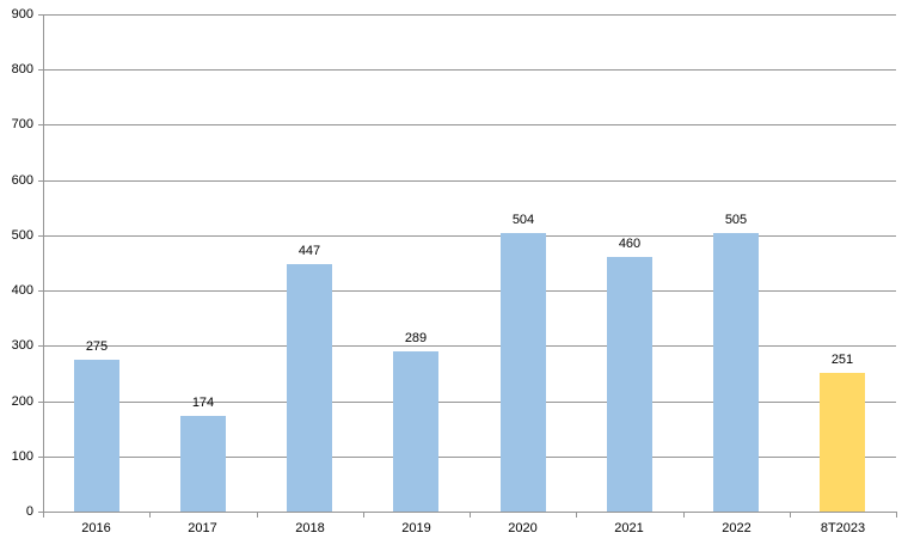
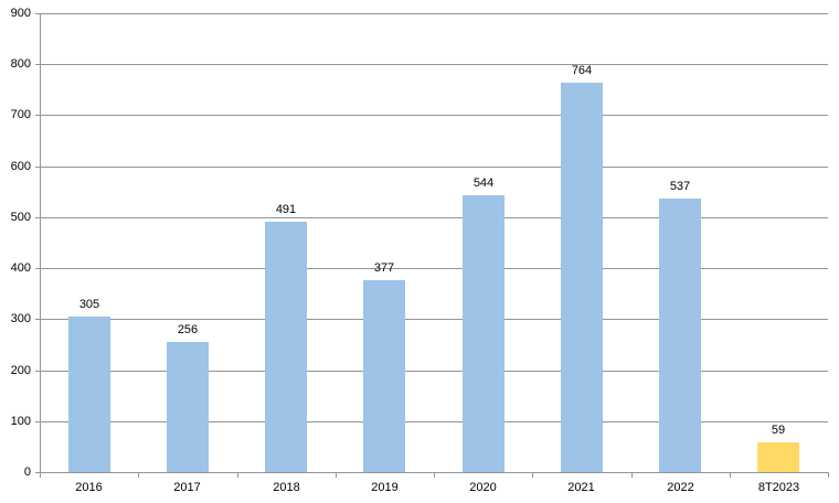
2016: 275 -> 305
2017: 174 -> 256
2018: 447 -> 491
2019: 289 -> 377
2020: 504 -> 544
2021: 460 -> 764
2022: 505 -> 537
8T2023: 251 -> 59
